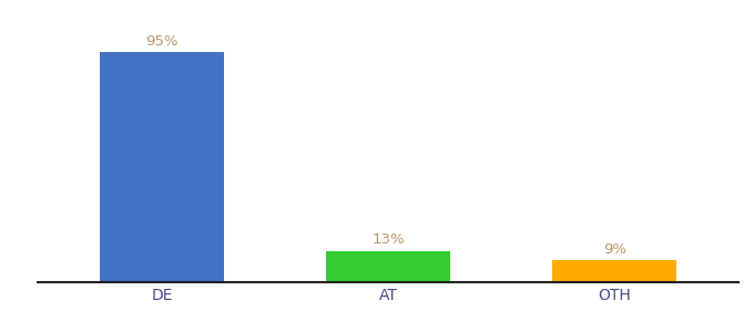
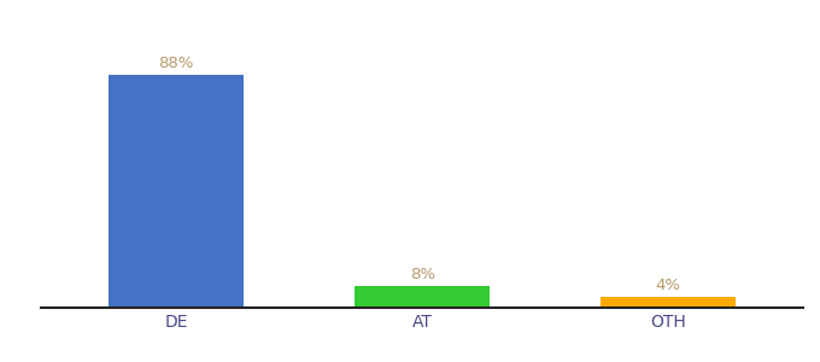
DE: 95% -> 88%
AT: 13% -> 8%
OTH: 9% -> 4%
